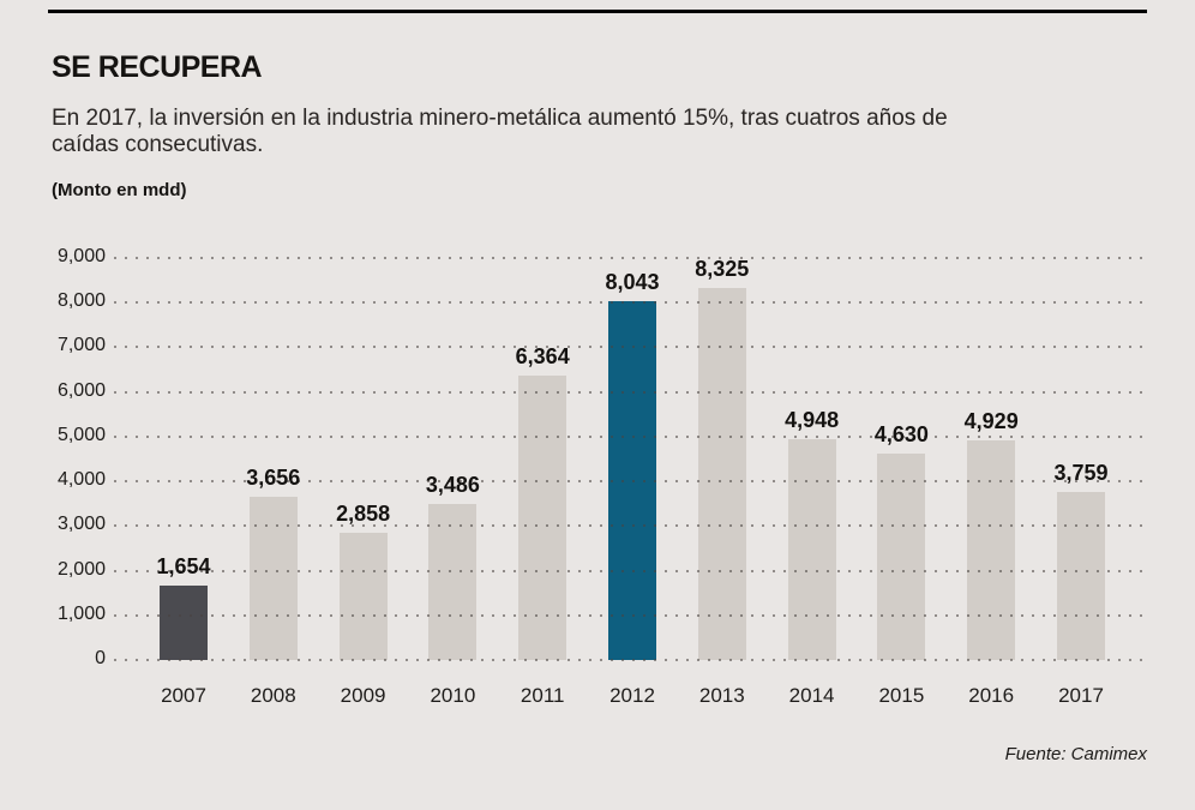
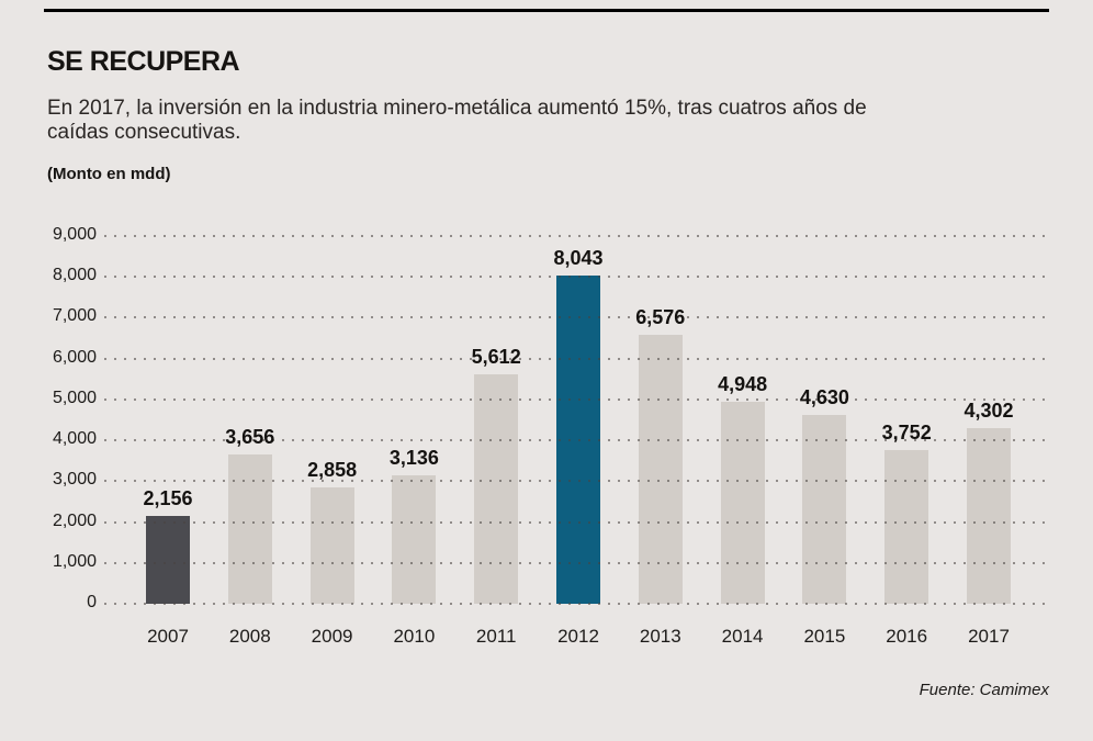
2007: 1,654 -> 2,156
2010: 3,486 -> 3,136
2011: 6,364 -> 5,612
2013: 8,325 -> 6,576
2016: 4,929 -> 3,752
2017: 3,759 -> 4,302
